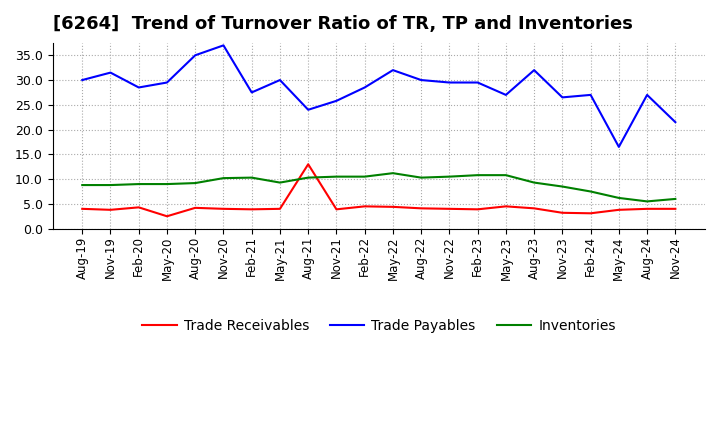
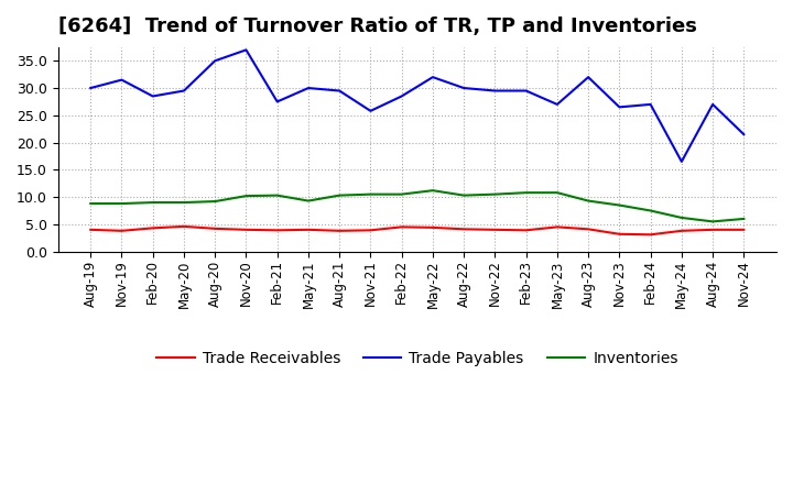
Trade Receivables/May-20: 2.5 -> 4.6
Trade Receivables/Aug-21: 13.0 -> 3.8
Trade Payables/Aug-21: 24.0 -> 29.5
